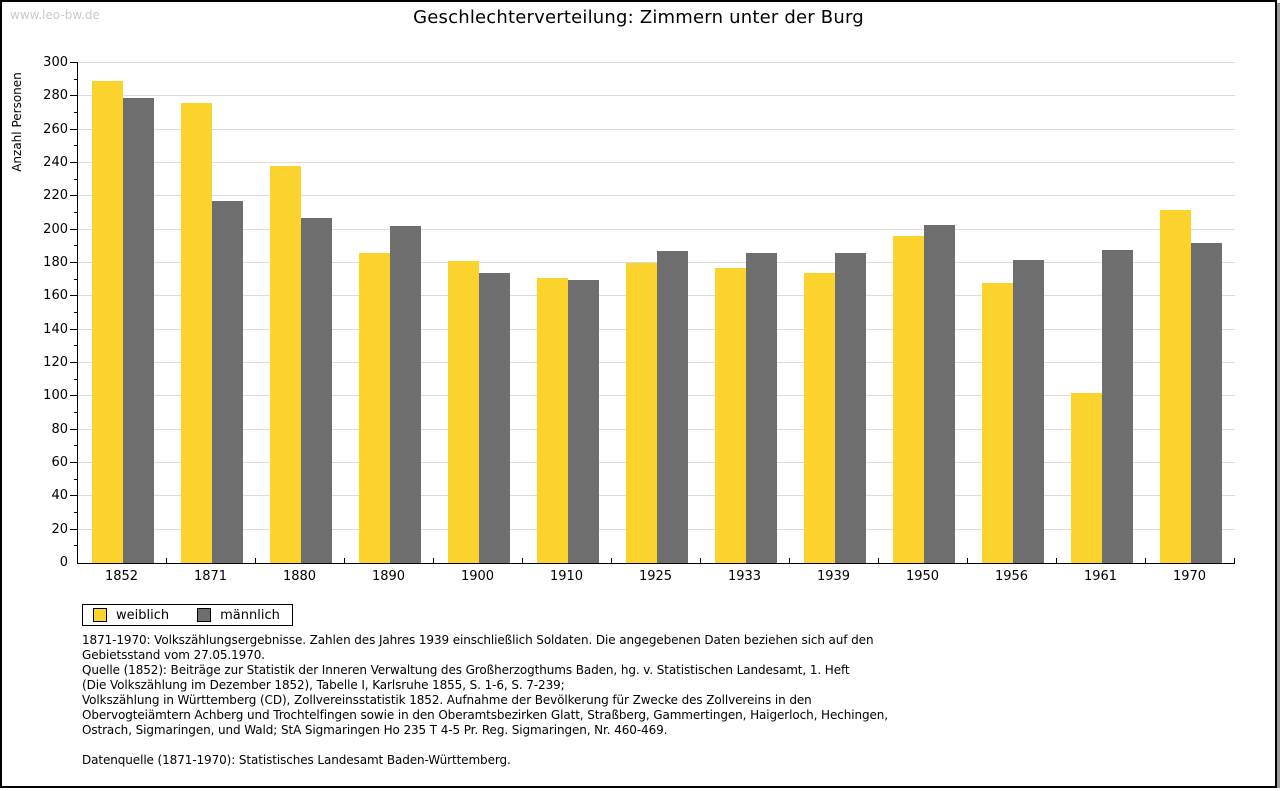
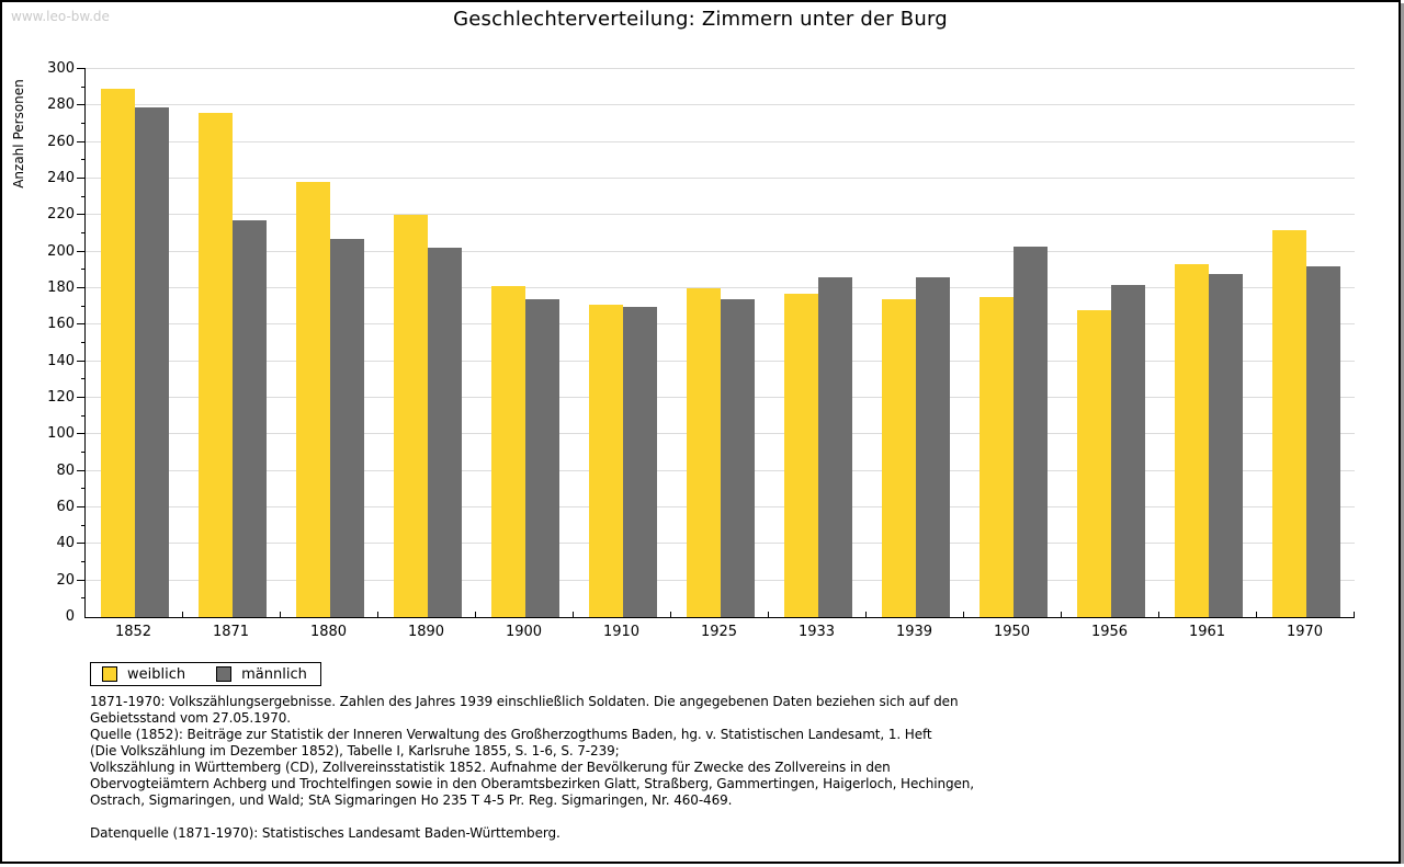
weiblich/1890: 186 -> 220
männlich/1925: 187 -> 174
weiblich/1950: 196 -> 175
weiblich/1961: 102 -> 193
